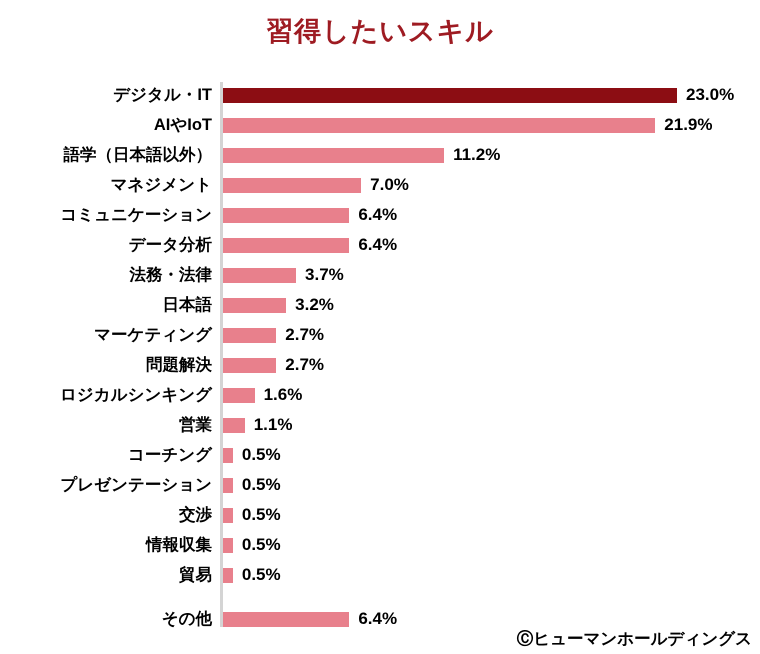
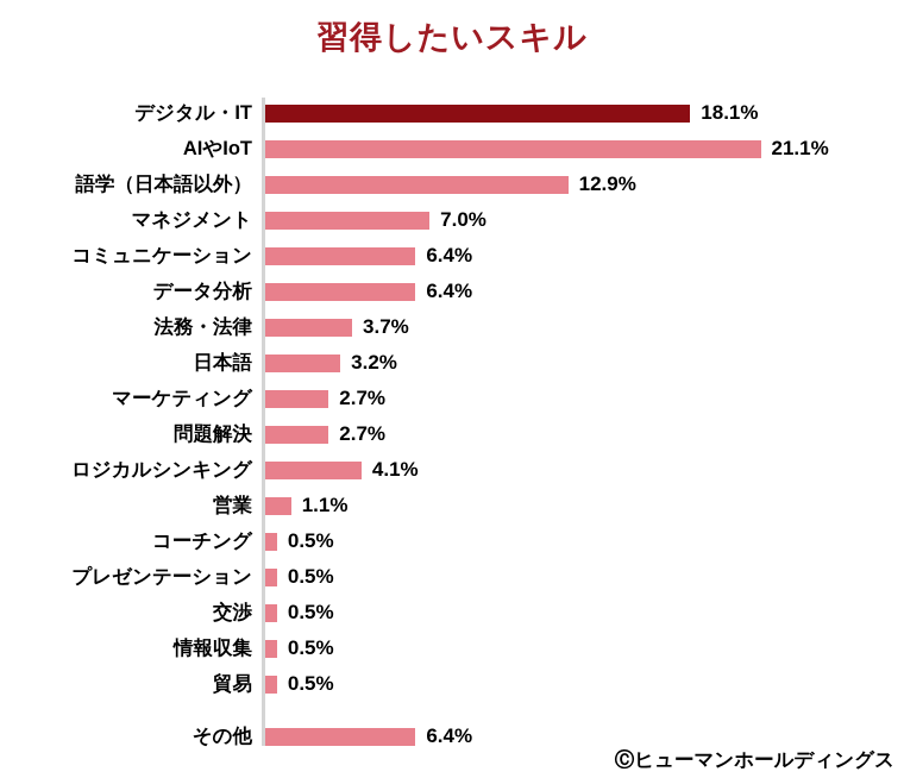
デジタル・IT: 23.0% -> 18.1%
AIやIoT: 21.9% -> 21.1%
語学（日本語以外）: 11.2% -> 12.9%
ロジカルシンキング: 1.6% -> 4.1%
